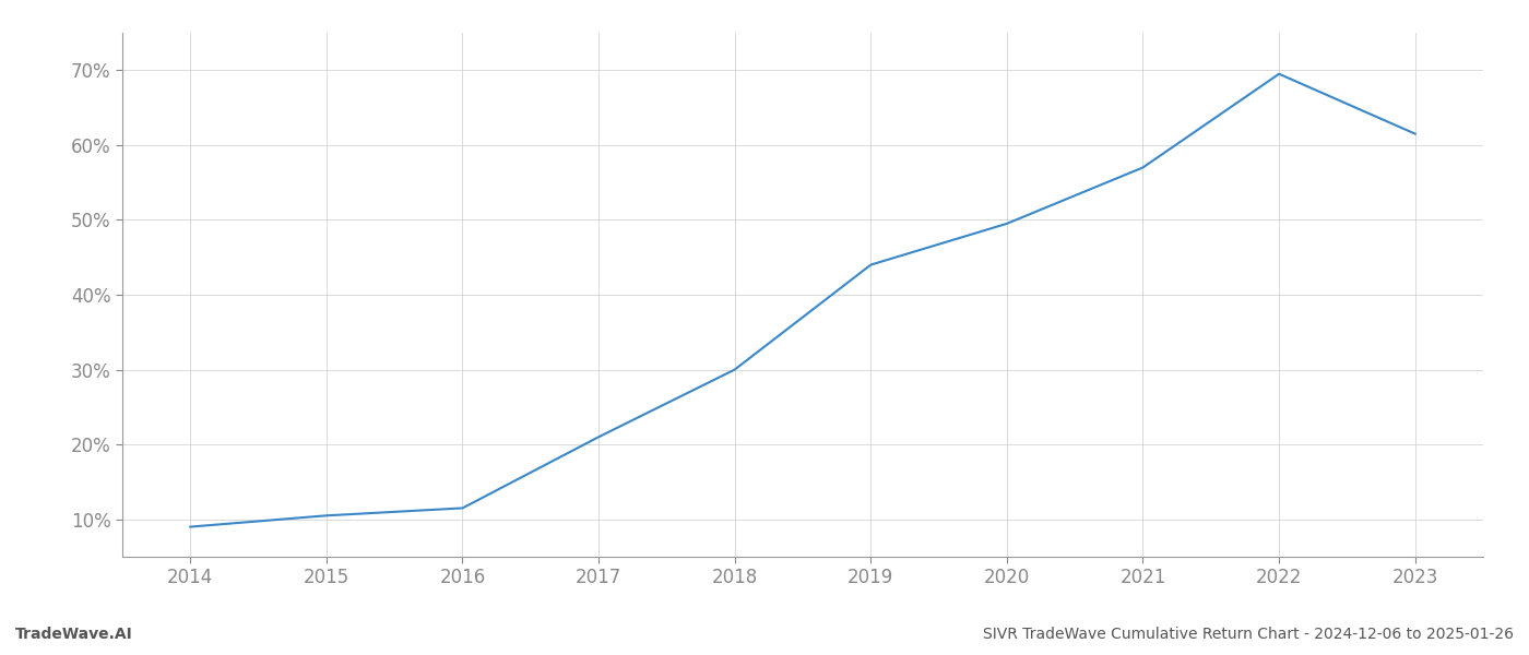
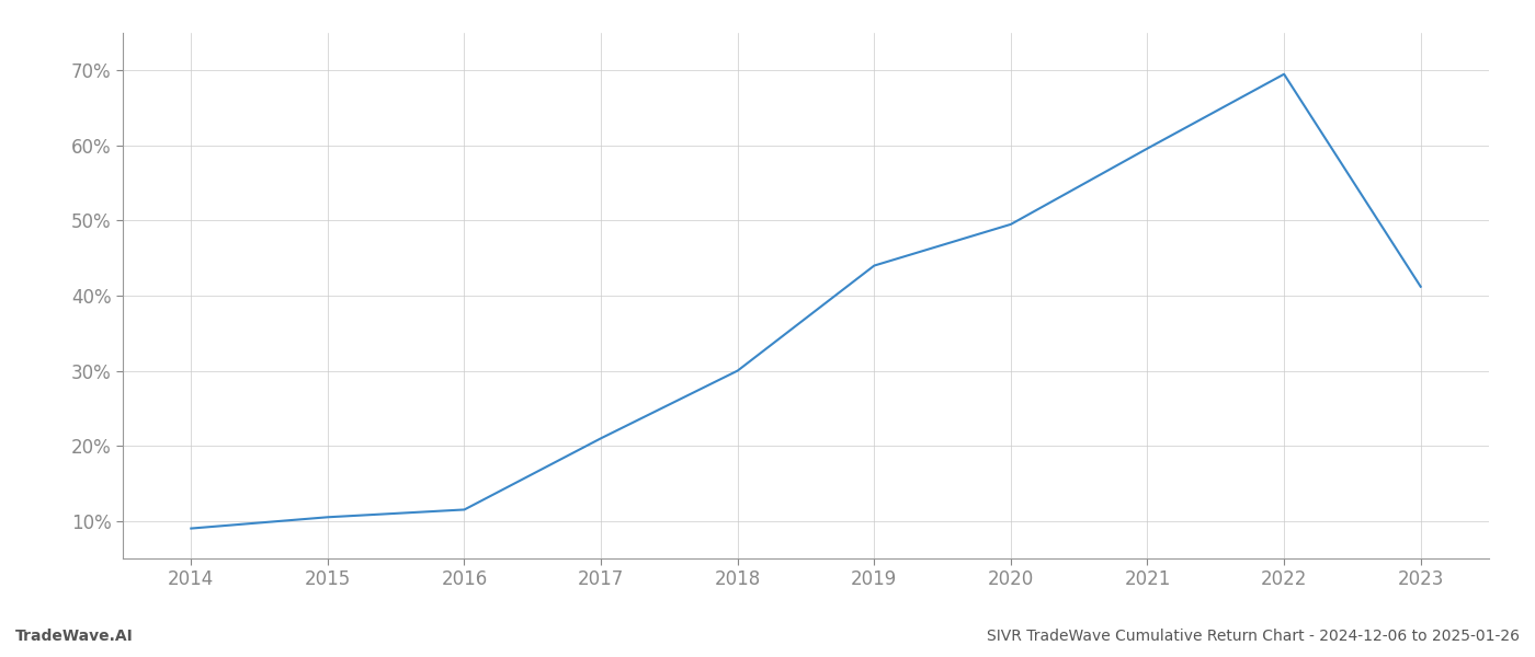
2021: 57.0% -> 59.6%
2023: 61.5% -> 41.2%
